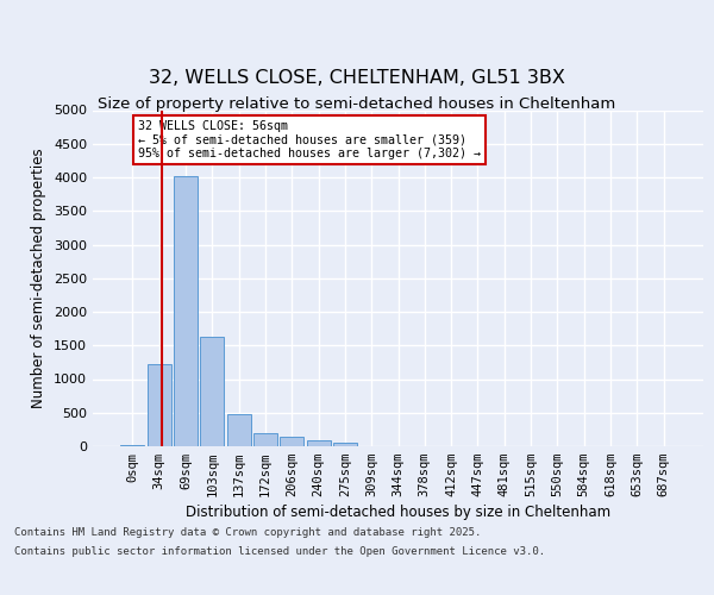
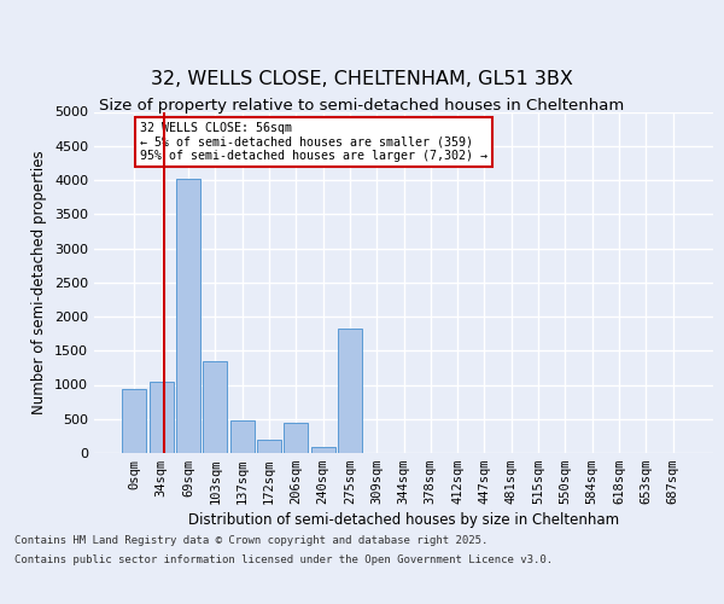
0sqm: 20 -> 940
34sqm: 1220 -> 1040
103sqm: 1620 -> 1340
206sqm: 140 -> 440
275sqm: 60 -> 1820
